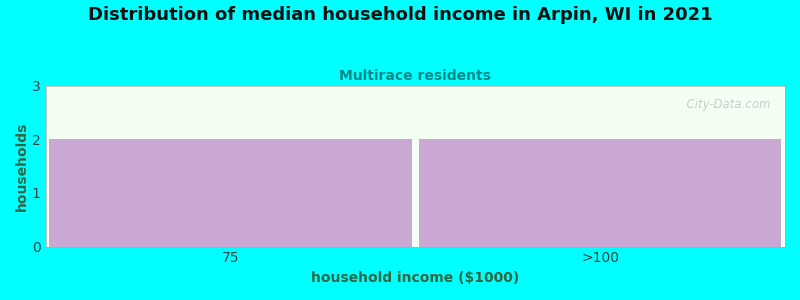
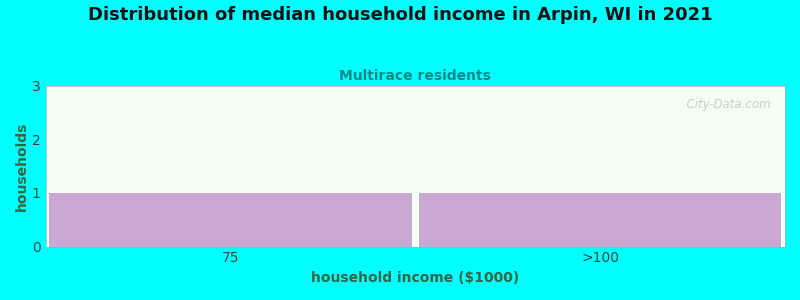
75: 2 -> 1
>100: 2 -> 1
